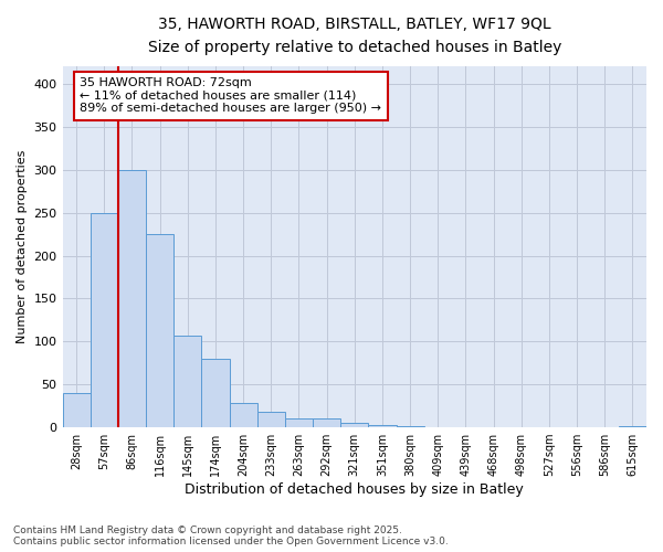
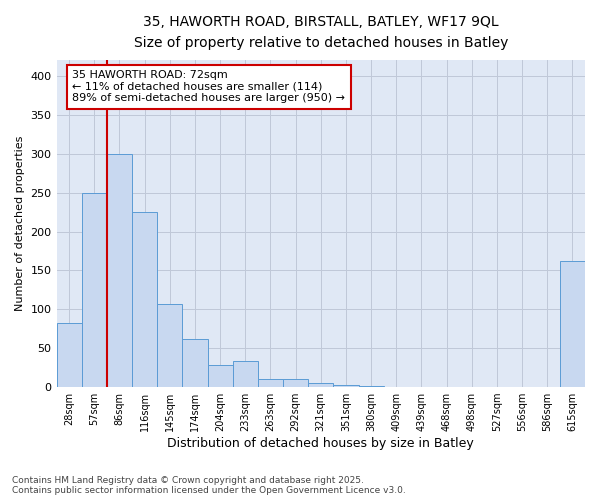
28sqm: 40 -> 82
174sqm: 80 -> 62
233sqm: 18 -> 34
615sqm: 2 -> 162
